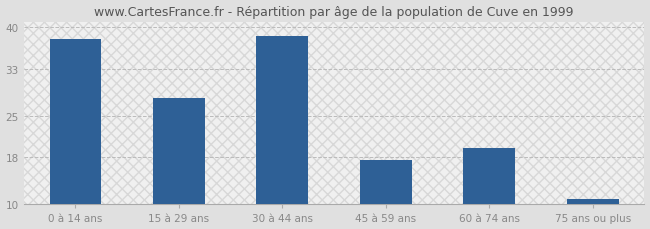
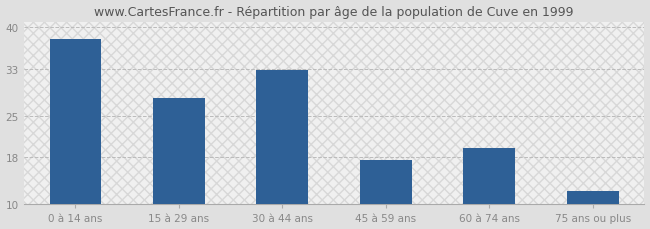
30 à 44 ans: 38.5 -> 32.8
75 ans ou plus: 11.0 -> 12.2
